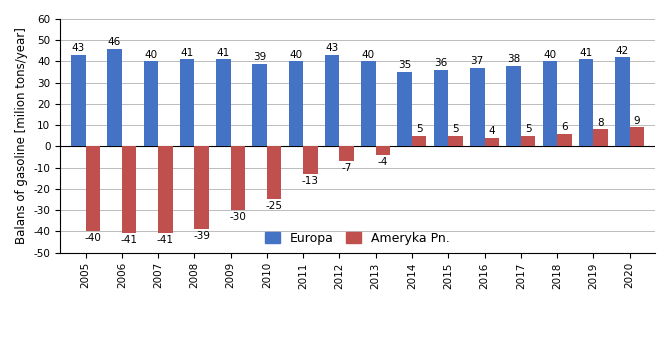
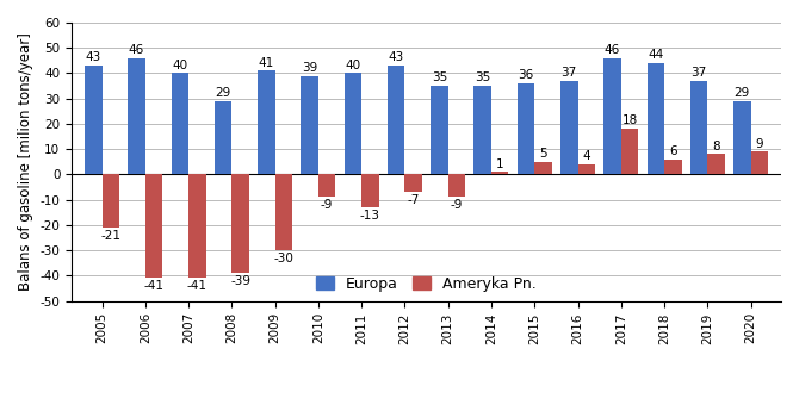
Ameryka Pn./2005: -40 -> -21
Europa/2008: 41 -> 29
Ameryka Pn./2010: -25 -> -9
Europa/2013: 40 -> 35
Ameryka Pn./2013: -4 -> -9
Ameryka Pn./2014: 5 -> 1
Europa/2017: 38 -> 46
Ameryka Pn./2017: 5 -> 18
Europa/2018: 40 -> 44
Europa/2019: 41 -> 37
Europa/2020: 42 -> 29
